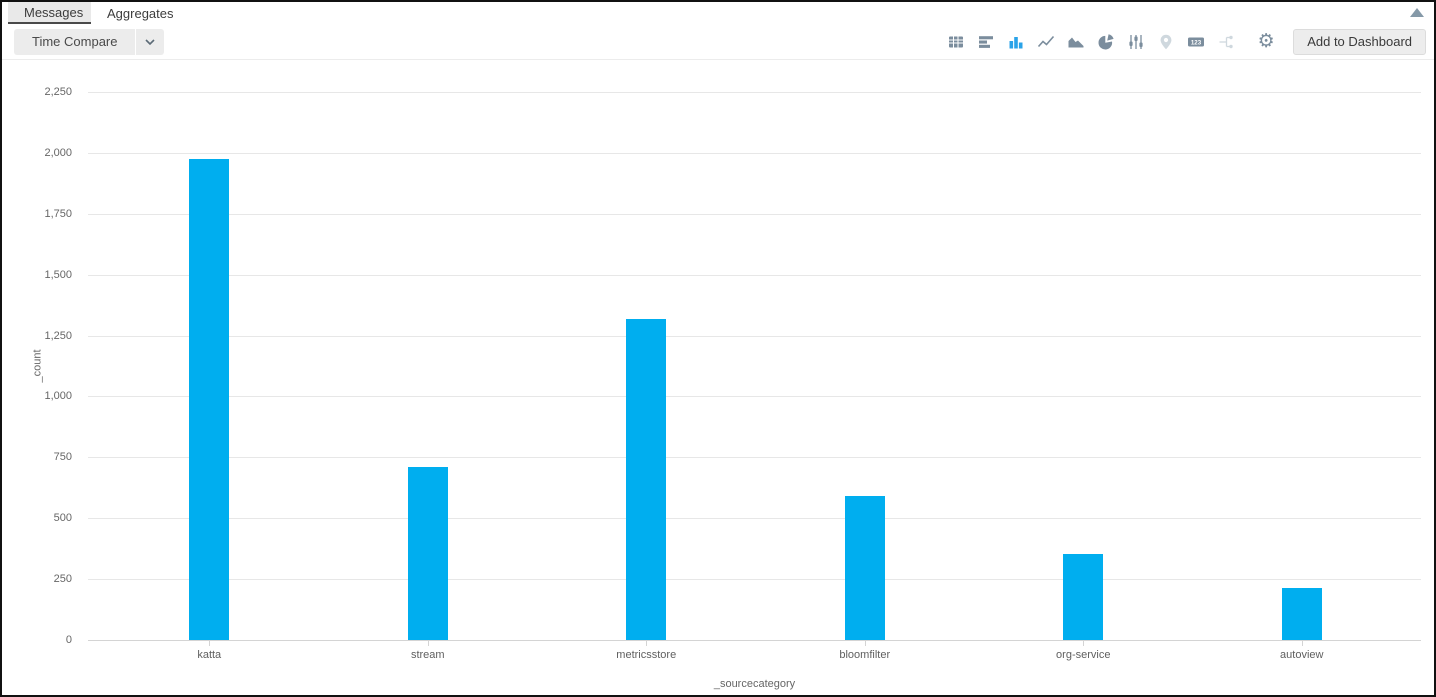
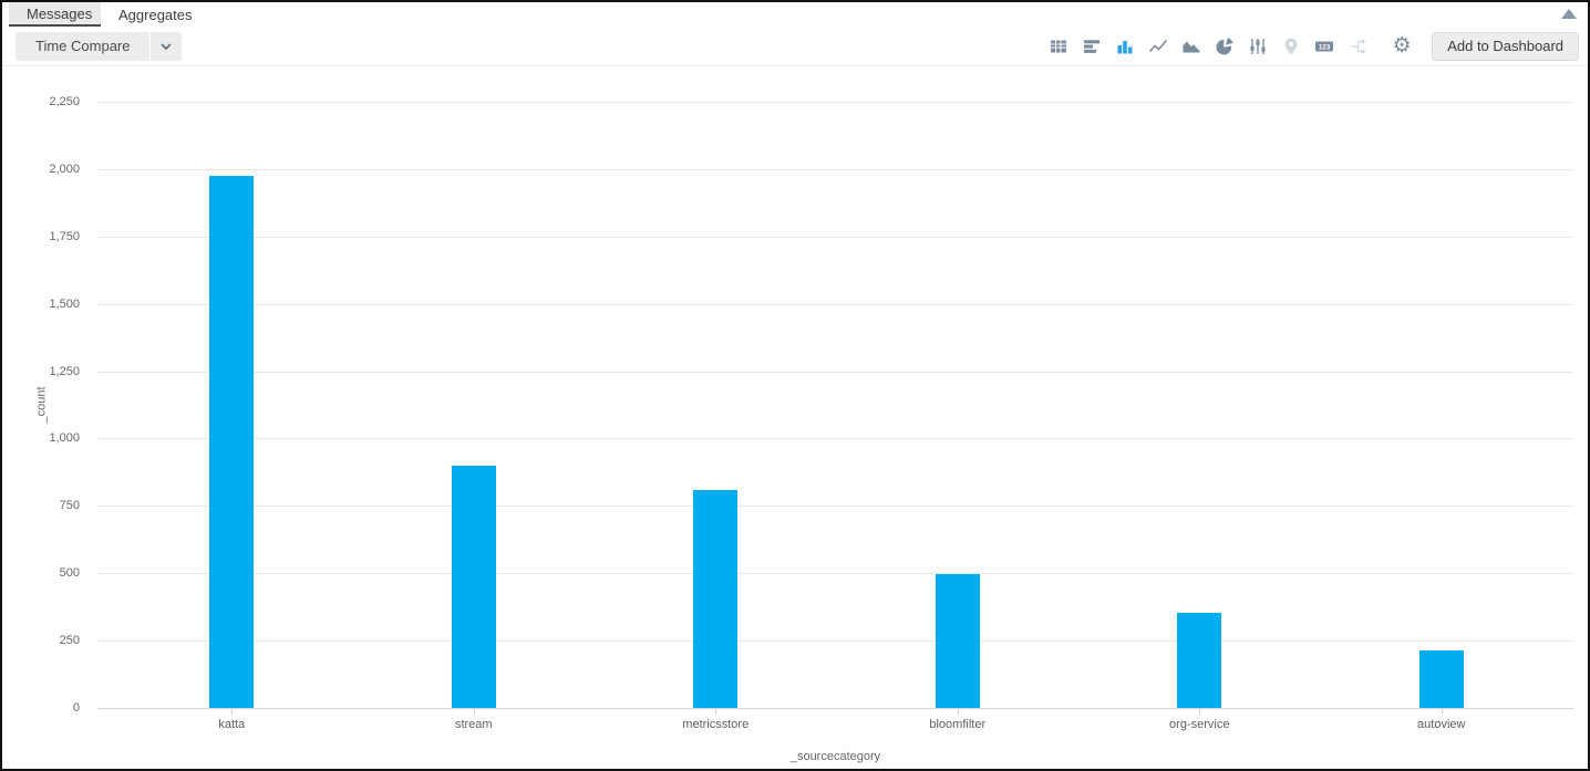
stream: 710 -> 900
metricsstore: 1320 -> 810
bloomfilter: 590 -> 500
